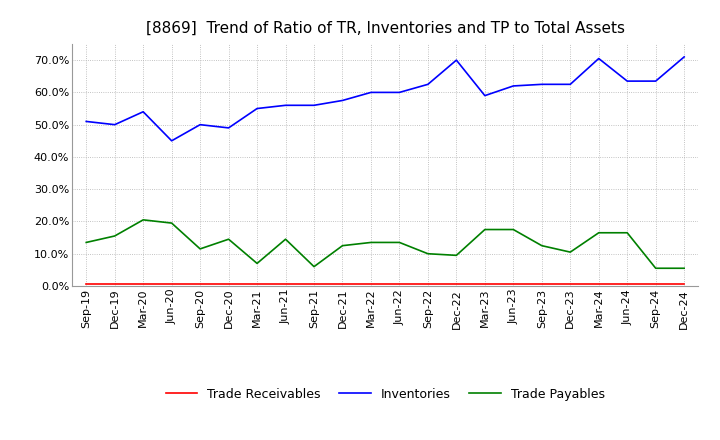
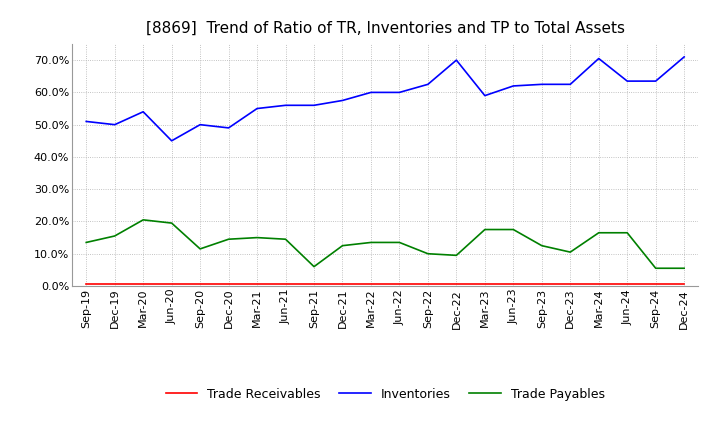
Trade Payables/Mar-21: 7.0% -> 15.0%
